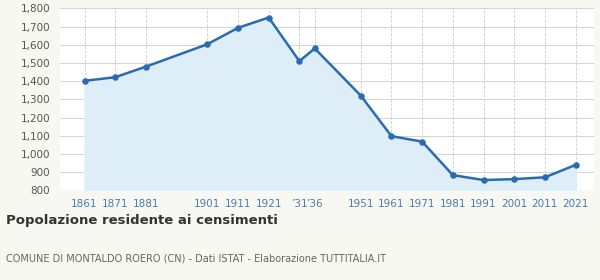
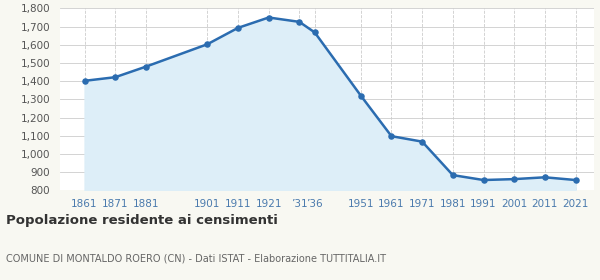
’31: 1,510 -> 1,730
’36: 1,580 -> 1,670
2021: 940 -> 860
